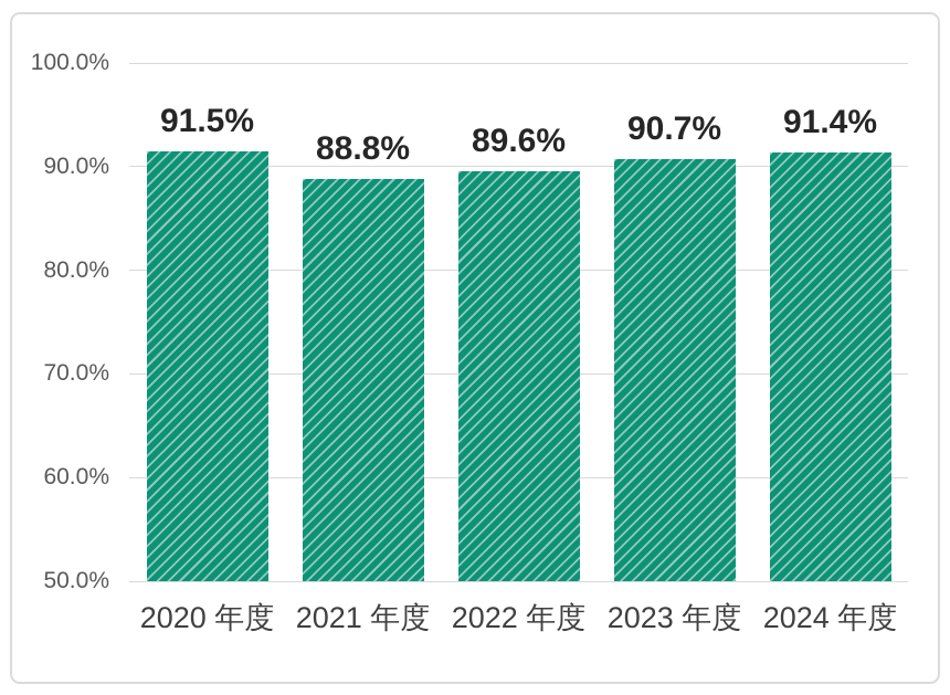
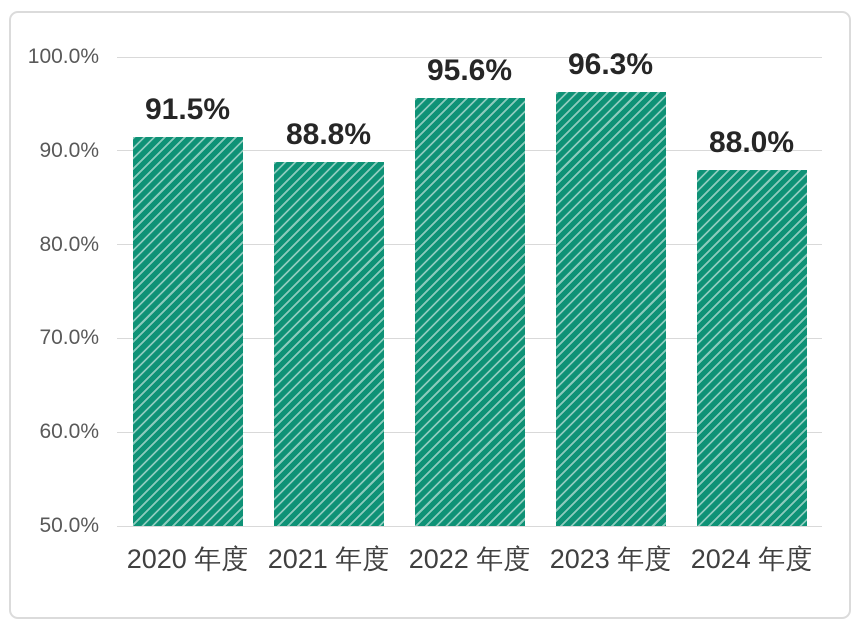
2022 年度: 89.6% -> 95.6%
2023 年度: 90.7% -> 96.3%
2024 年度: 91.4% -> 88.0%
